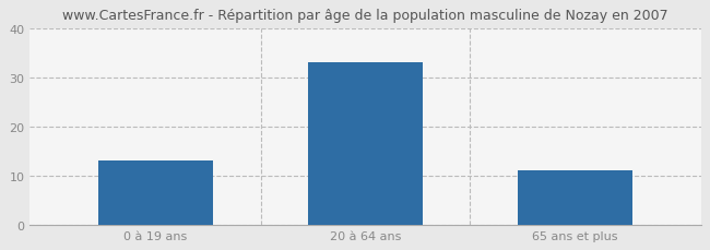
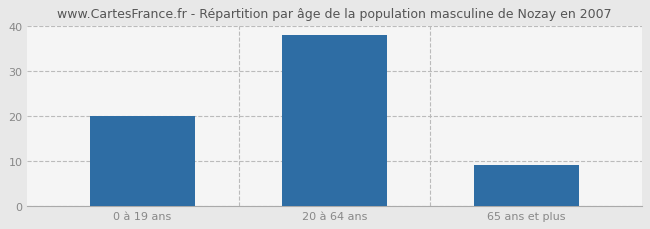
0 à 19 ans: 13 -> 20
20 à 64 ans: 33 -> 38
65 ans et plus: 11 -> 9
